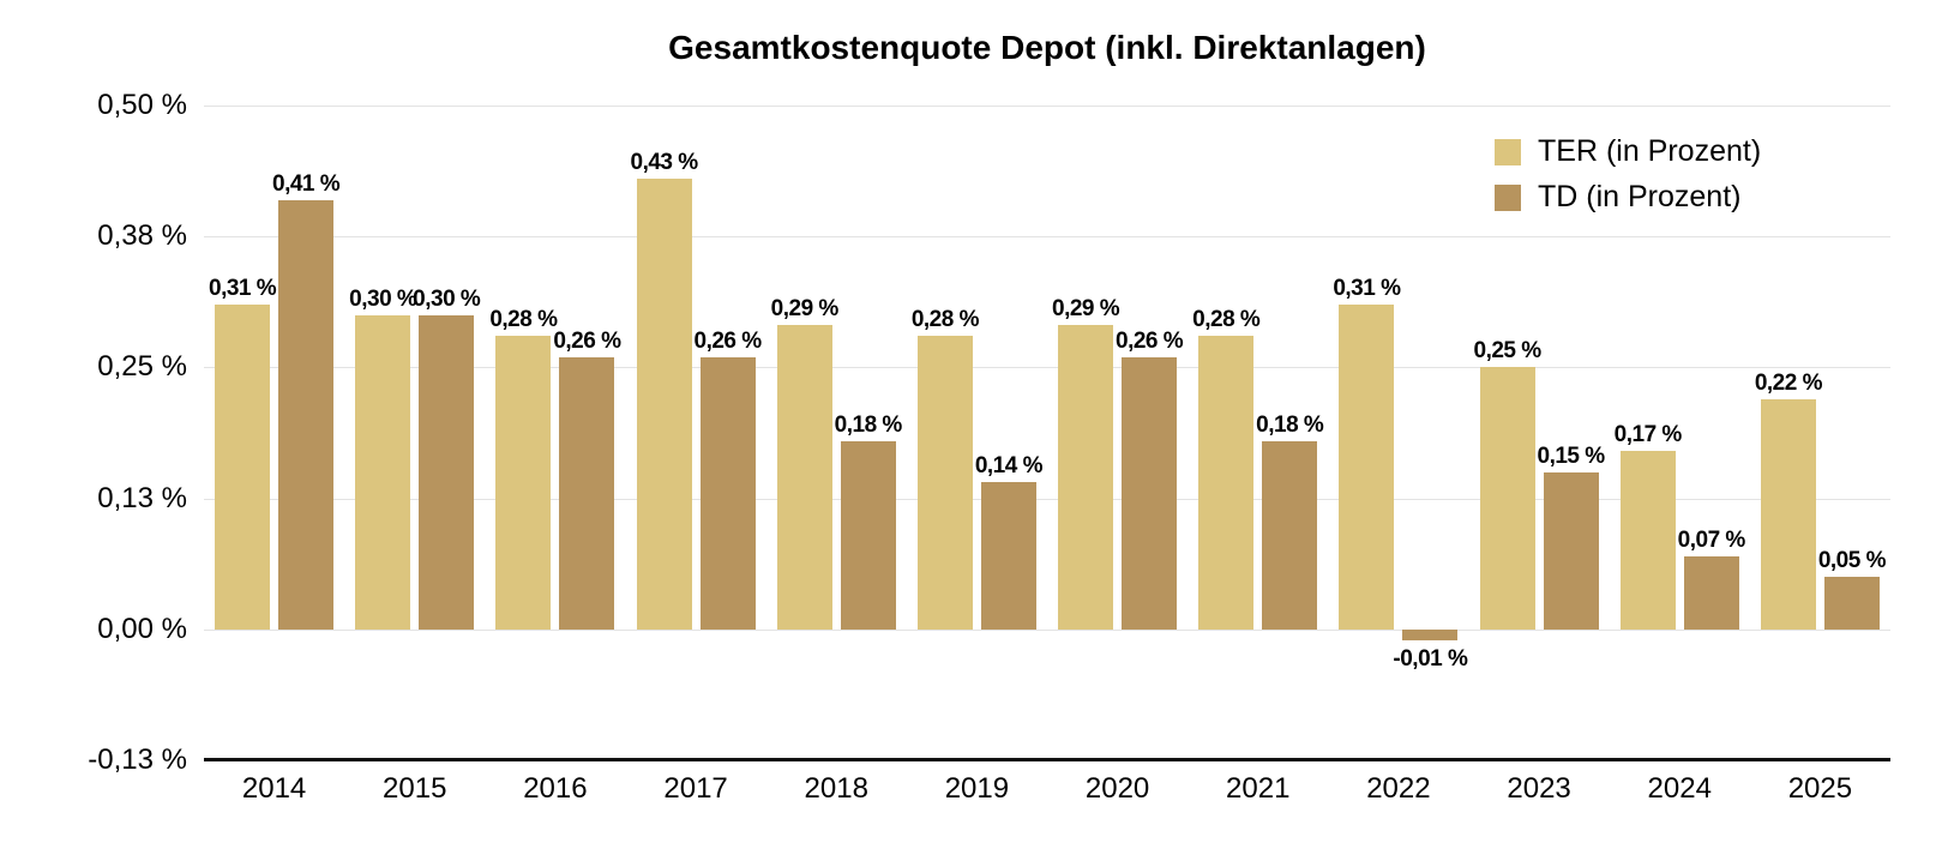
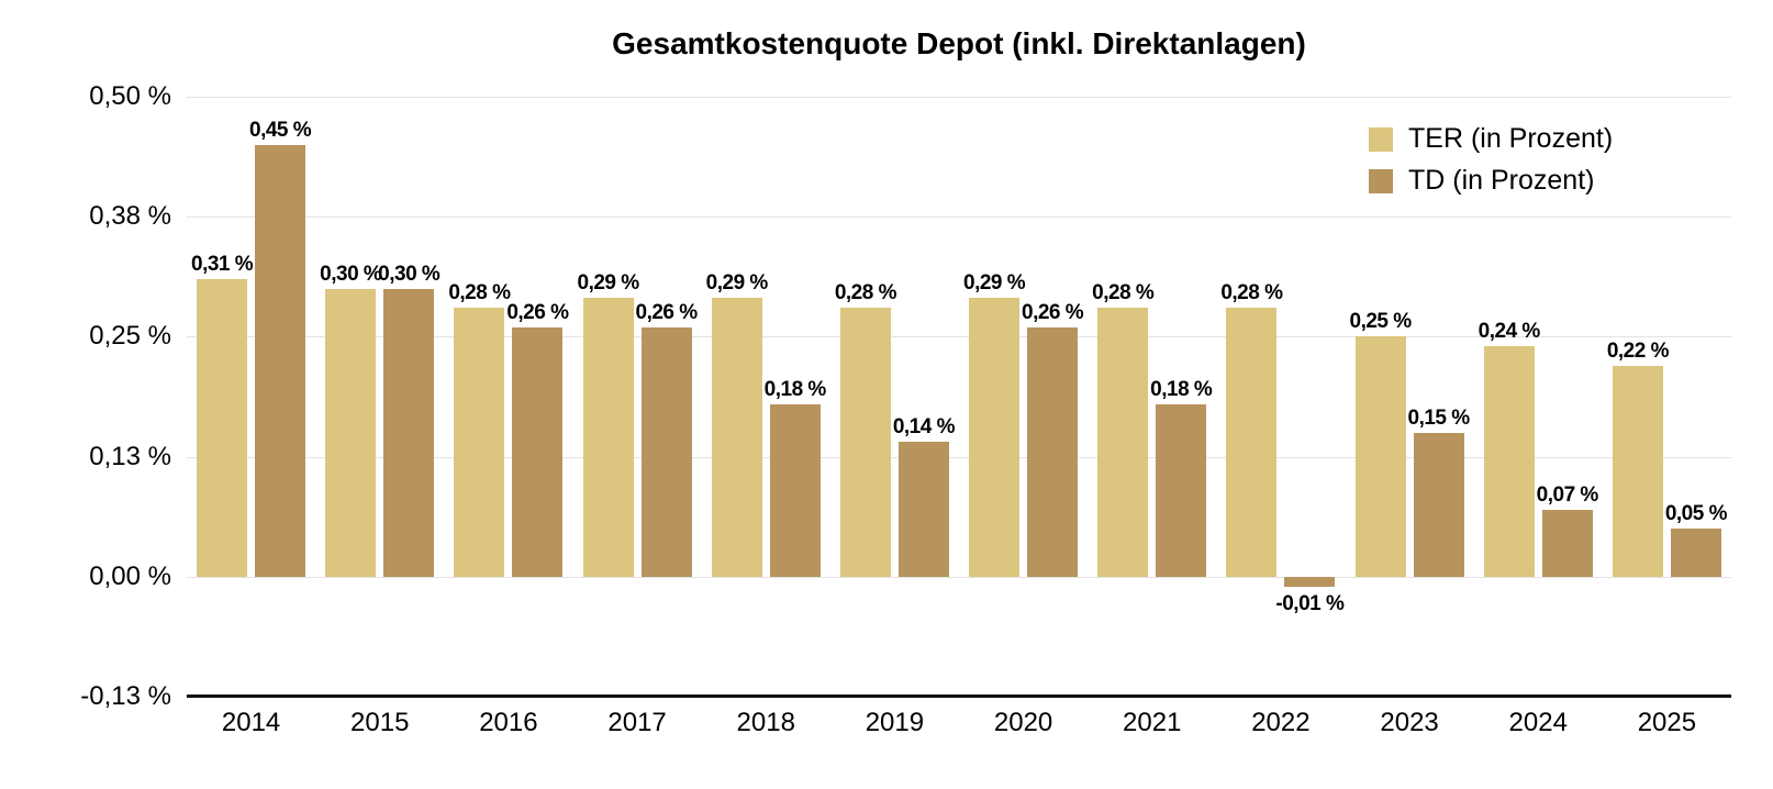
TD (in Prozent)/2014: 0,41 -> 0,45
TER (in Prozent)/2017: 0,43 -> 0,29
TER (in Prozent)/2022: 0,31 -> 0,28
TER (in Prozent)/2024: 0,17 -> 0,24
